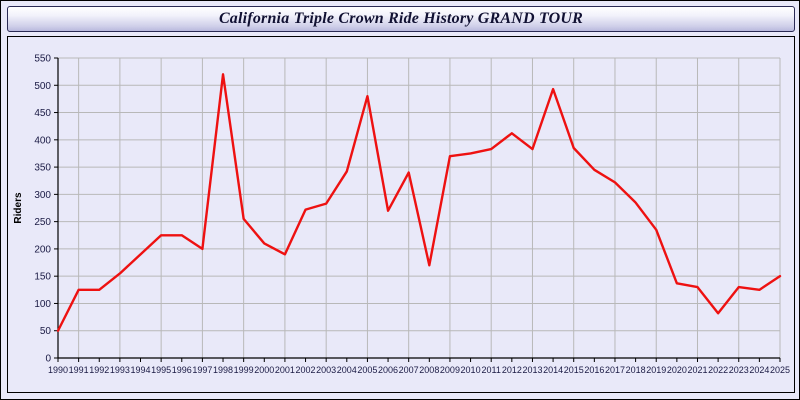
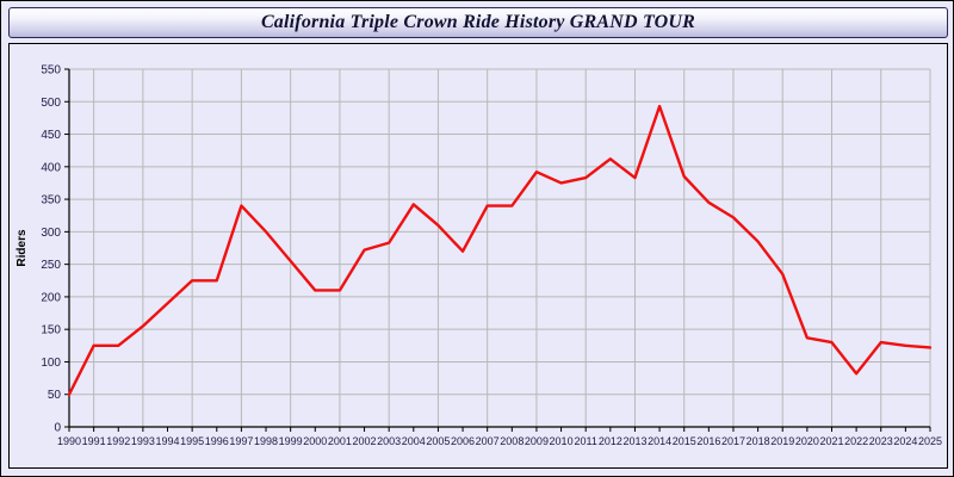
1997: 200 -> 340
1998: 520 -> 300
2001: 190 -> 210
2005: 480 -> 310
2008: 170 -> 340
2009: 370 -> 390
2025: 150 -> 120
